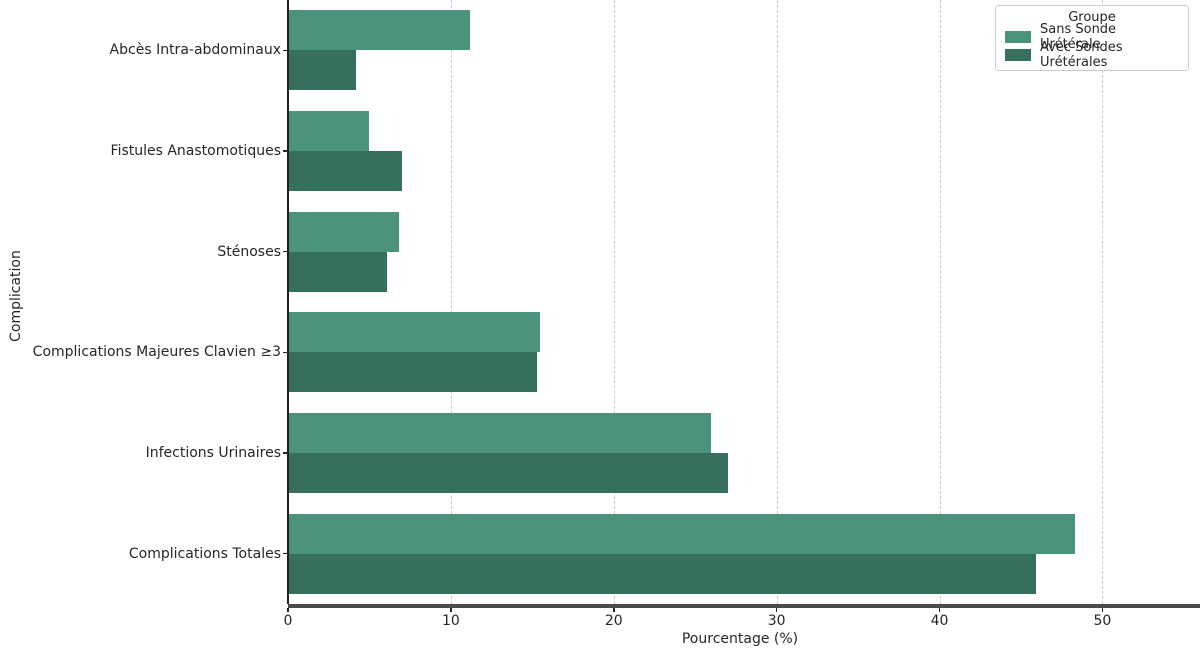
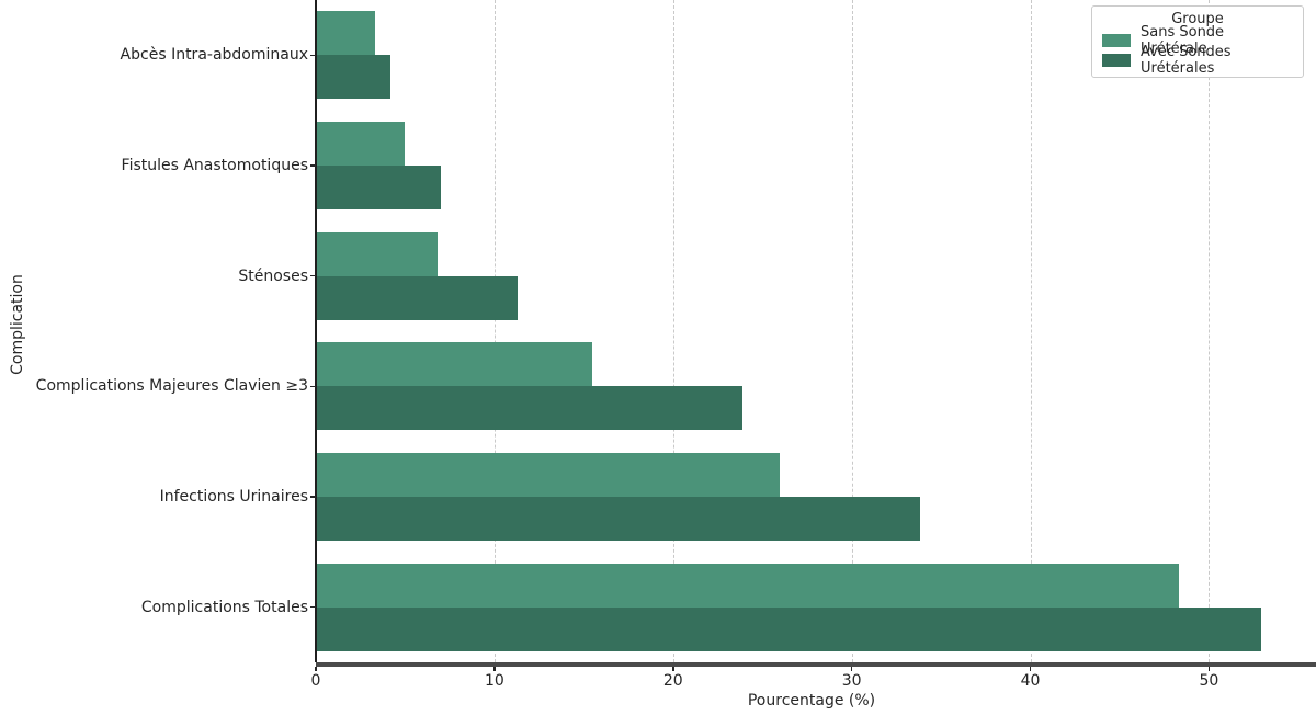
Sans Sonde Urétérale/Abcès Intra-abdominaux: 11.2 -> 3.3
Avec Sondes Urétérales/Sténoses: 6.1 -> 11.3
Avec Sondes Urétérales/Complications Majeures Clavien ≥3: 15.3 -> 23.9
Avec Sondes Urétérales/Infections Urinaires: 27.0 -> 33.8
Avec Sondes Urétérales/Complications Totales: 45.9 -> 52.9
